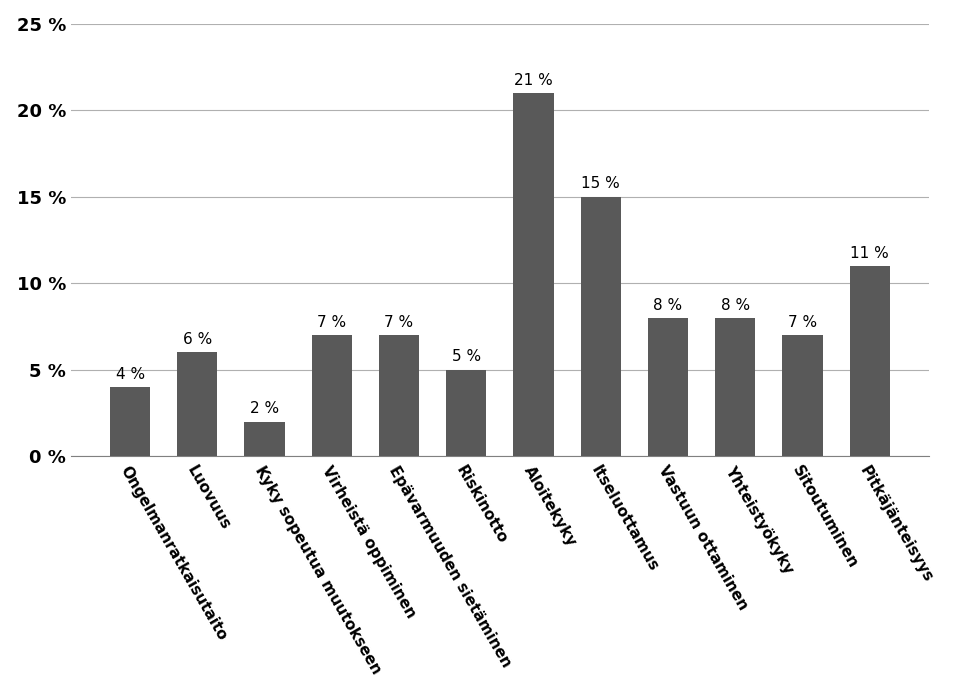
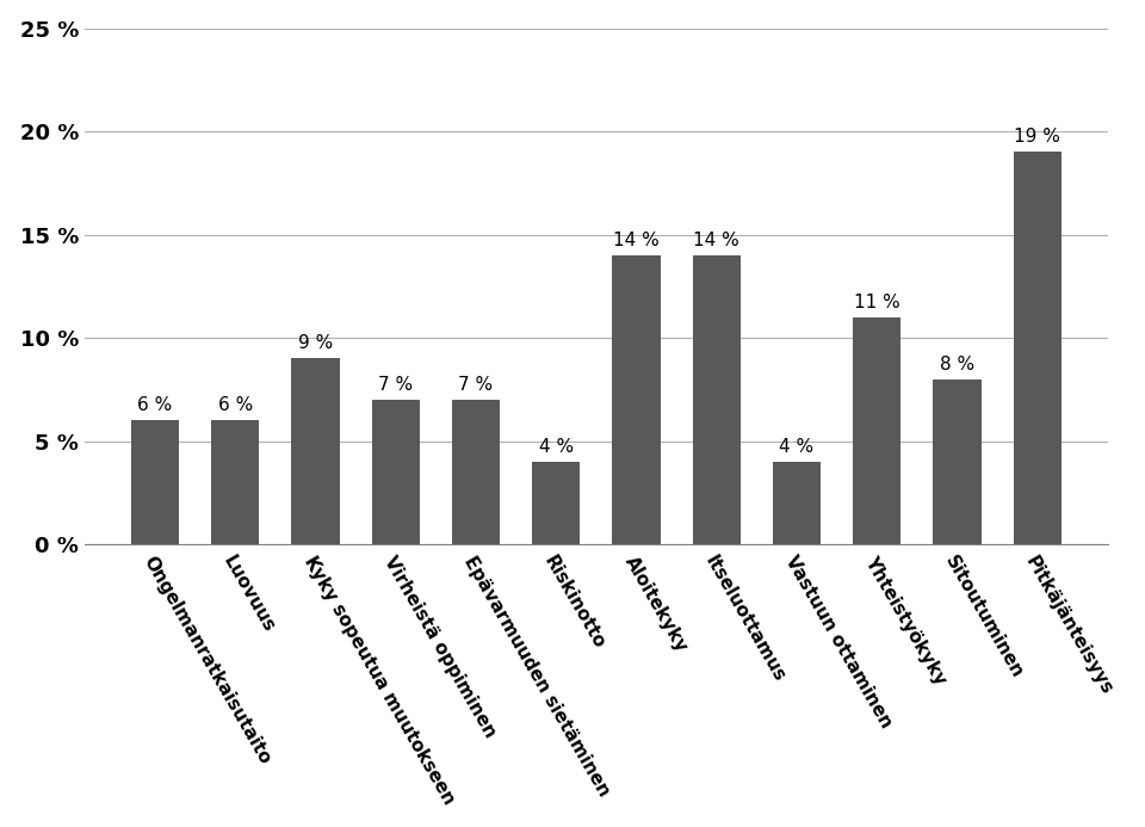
Ongelmanratkaisutaito: 4 -> 6
Kyky sopeutua muutokseen: 2 -> 9
Riskinotto: 5 -> 4
Aloitekyky: 21 -> 14
Itseluottamus: 15 -> 14
Vastuun ottaminen: 8 -> 4
Yhteistyökyky: 8 -> 11
Sitoutuminen: 7 -> 8
Pitkäjänteisyys: 11 -> 19
